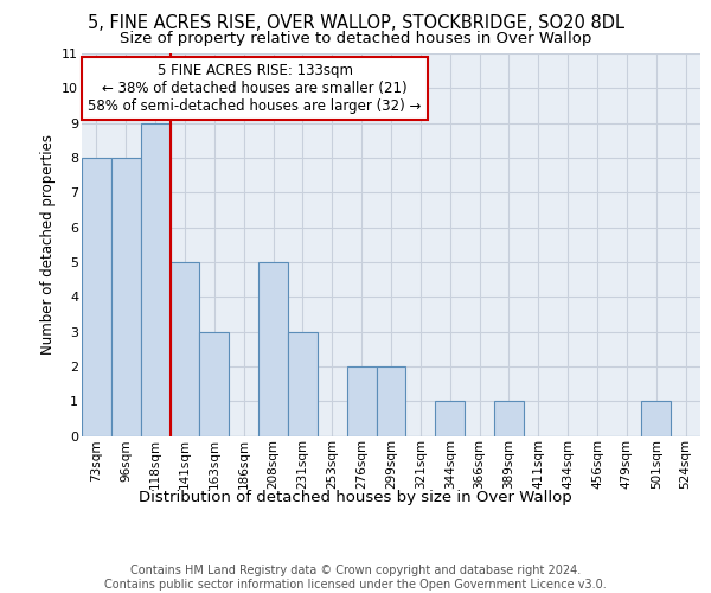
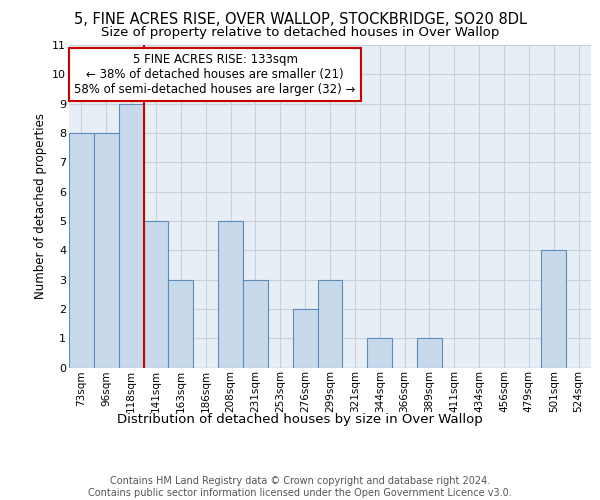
299sqm: 2 -> 3
501sqm: 1 -> 4
